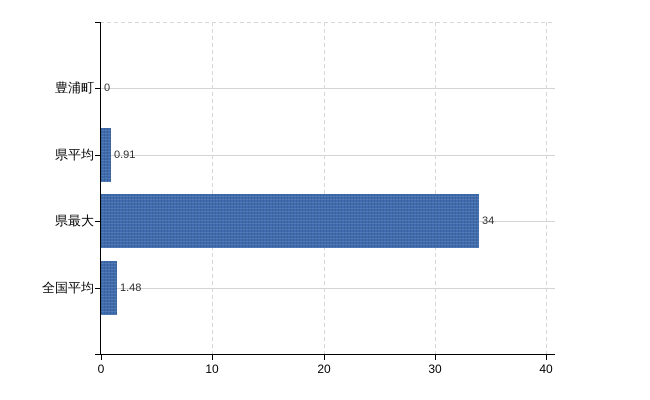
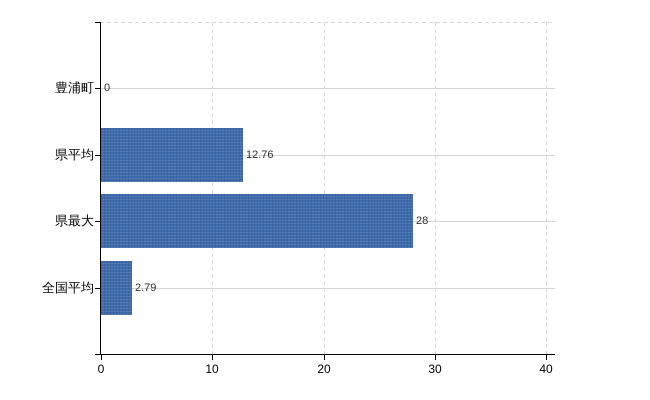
県平均: 0.91 -> 12.76
県最大: 34 -> 28
全国平均: 1.48 -> 2.79
